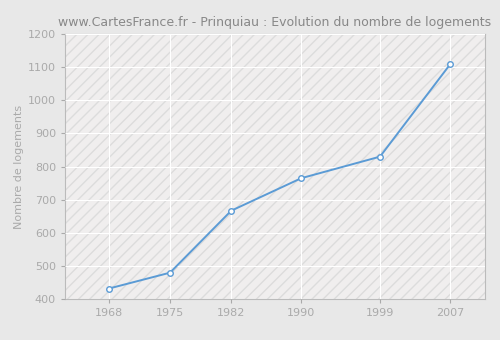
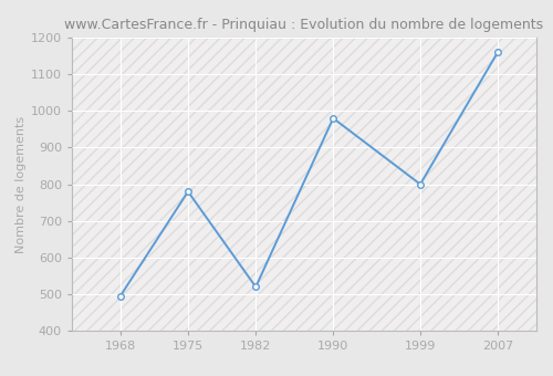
1968: 432 -> 495
1975: 480 -> 780
1982: 667 -> 520
1990: 765 -> 980
1999: 830 -> 800
2007: 1108 -> 1160
